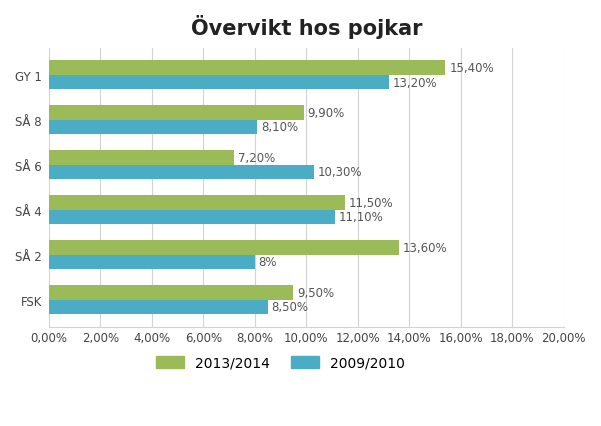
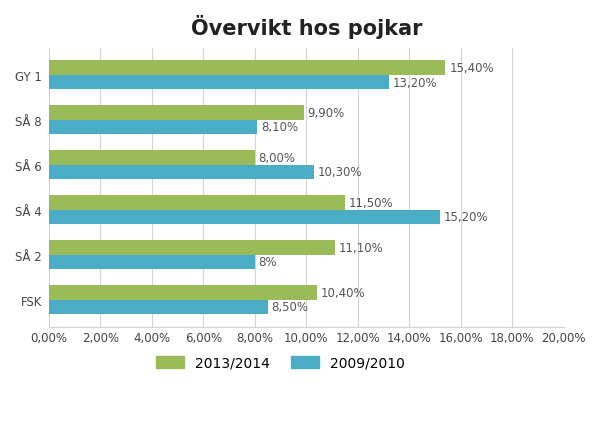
2013/2014/SÅ 6: 7,20% -> 8,00%
2009/2010/SÅ 4: 11,10% -> 15,20%
2013/2014/SÅ 2: 13,60% -> 11,10%
2013/2014/FSK: 9,50% -> 10,40%
